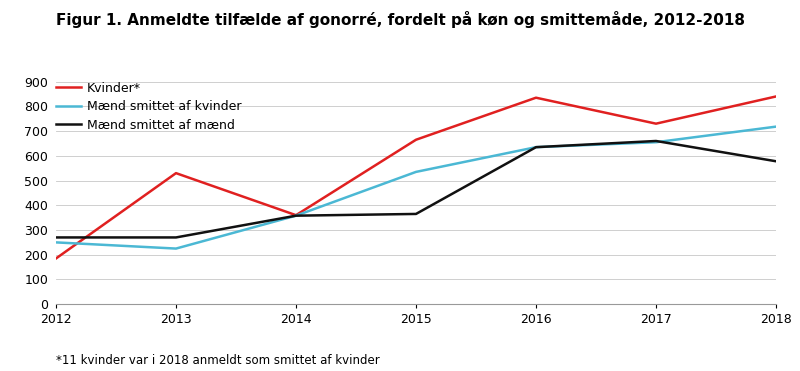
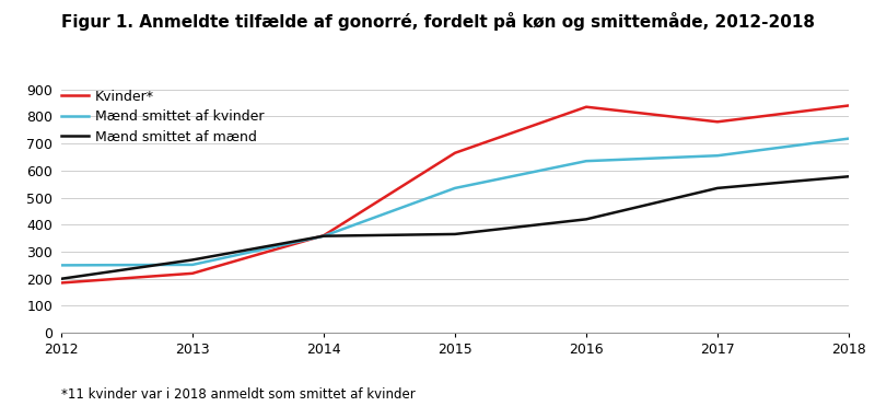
Mænd smittet af mænd/2012: 270 -> 200
Kvinder*/2013: 530 -> 220
Mænd smittet af kvinder/2013: 225 -> 252
Mænd smittet af mænd/2016: 635 -> 420
Kvinder*/2017: 730 -> 780
Mænd smittet af mænd/2017: 660 -> 535
